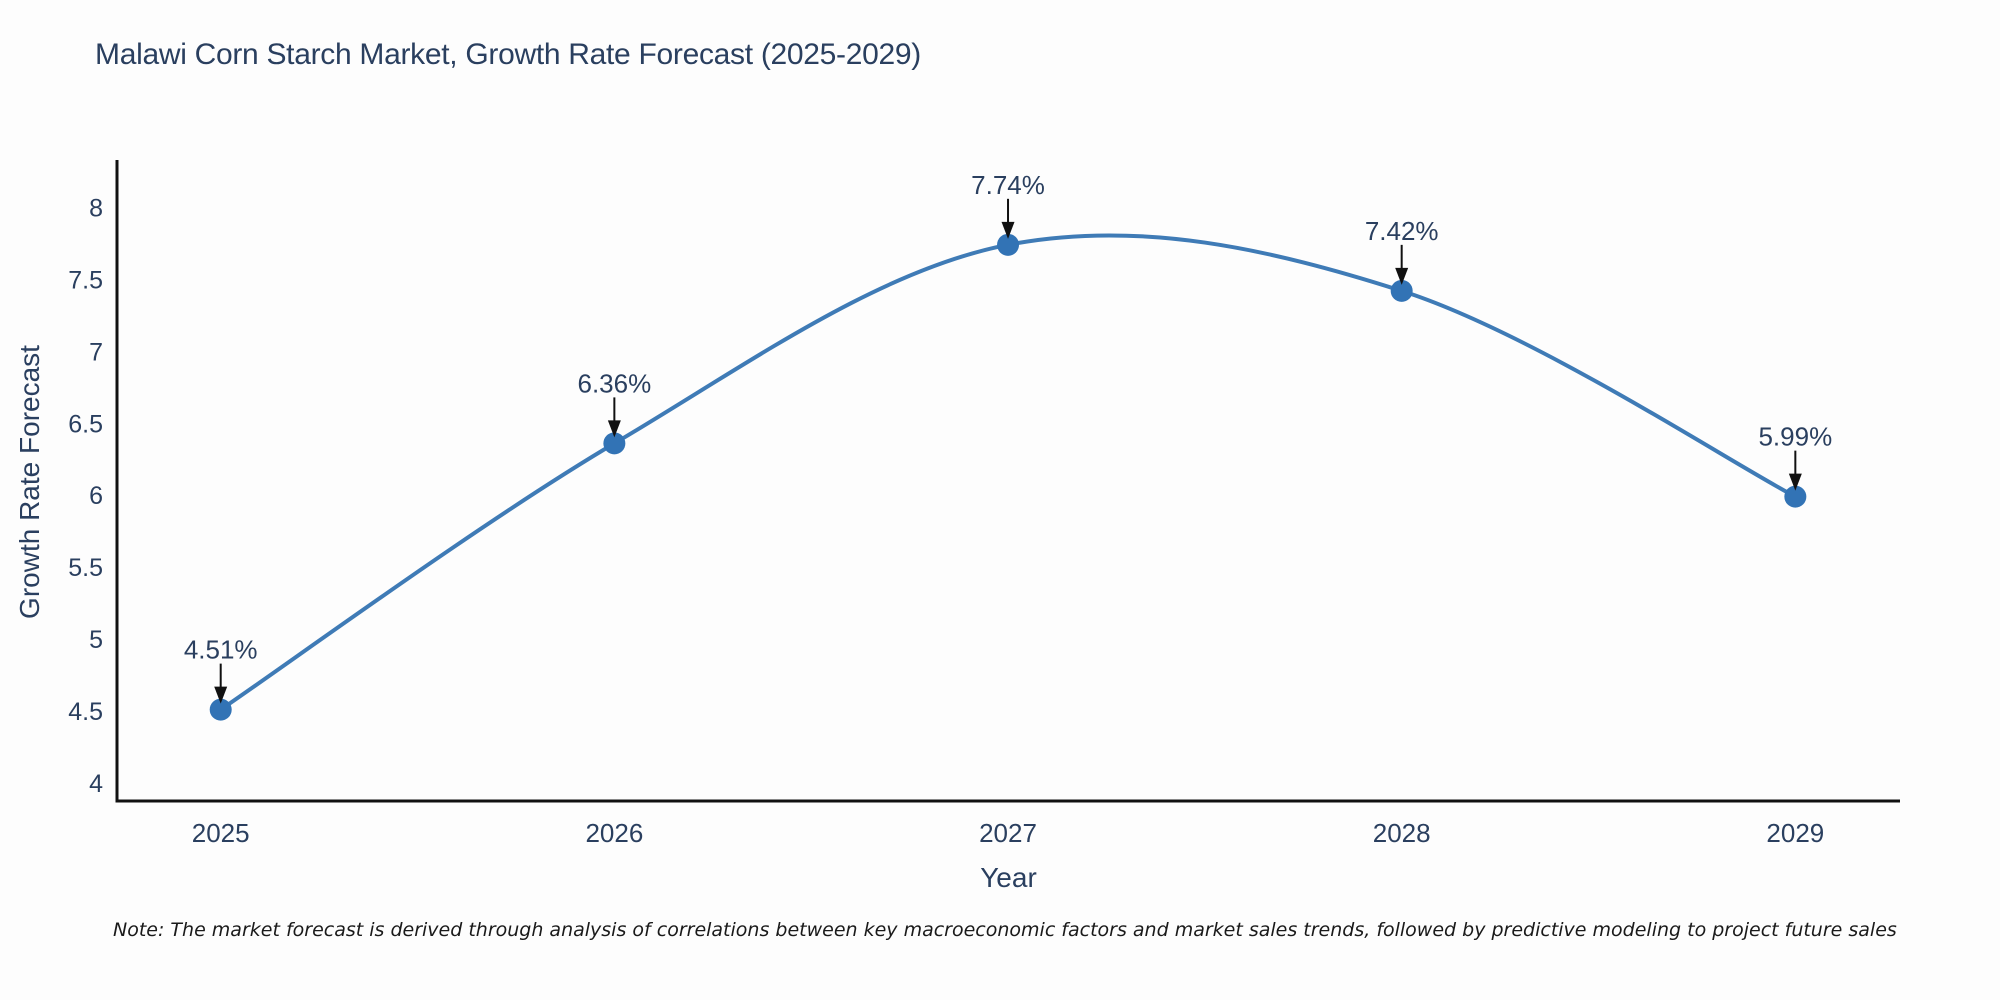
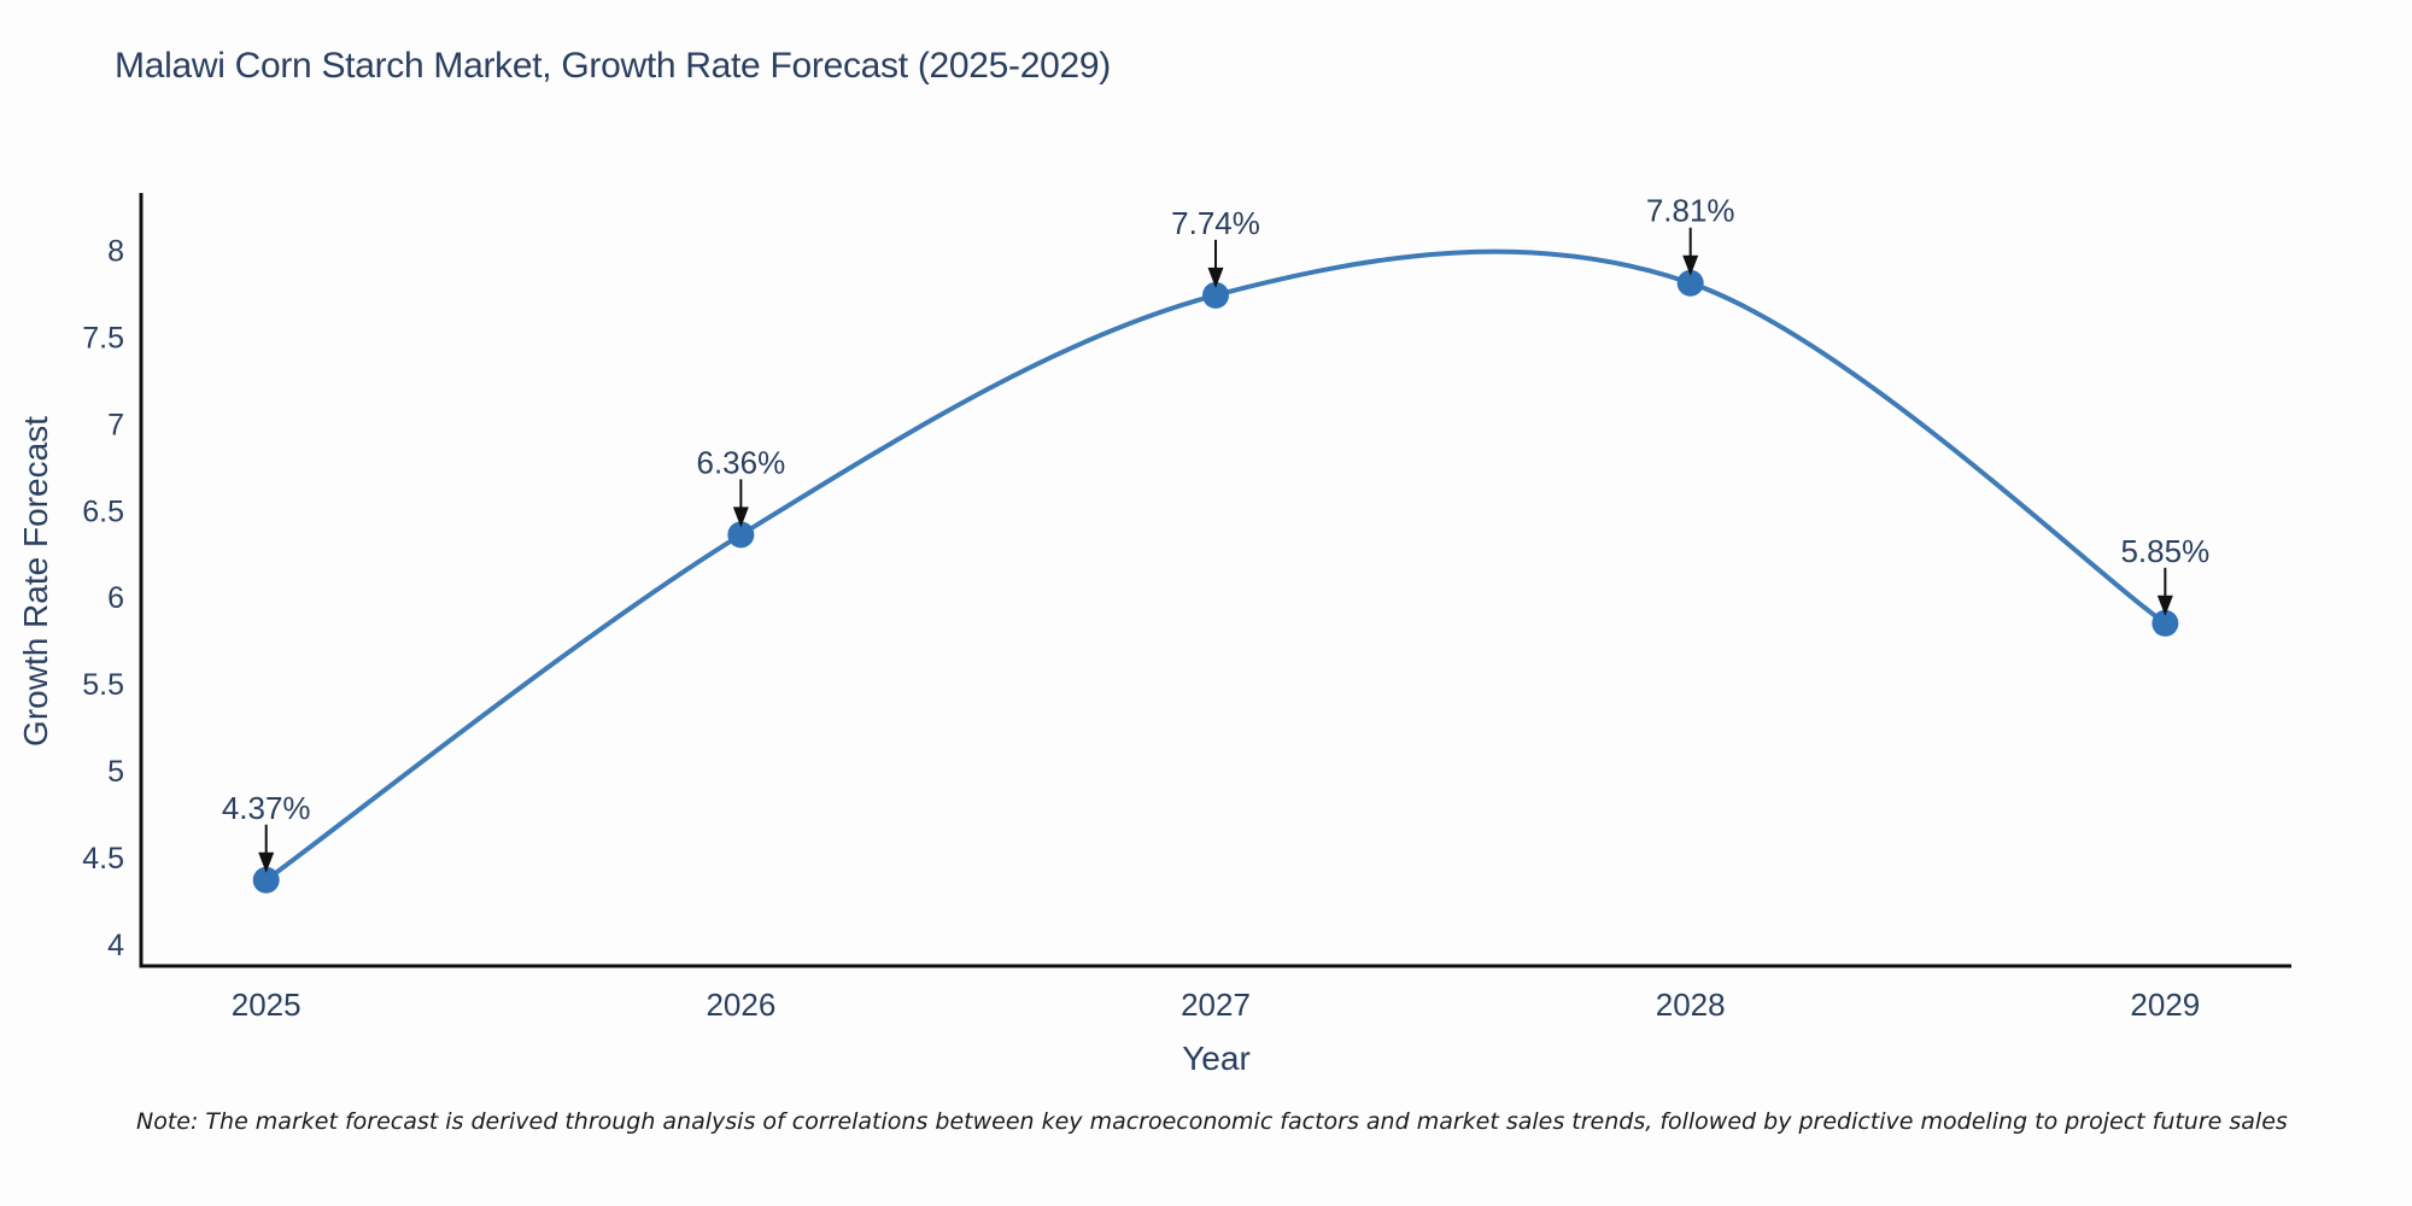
2025: 4.51% -> 4.37%
2028: 7.42% -> 7.81%
2029: 5.99% -> 5.85%
